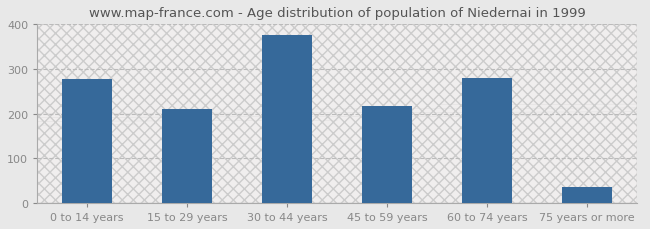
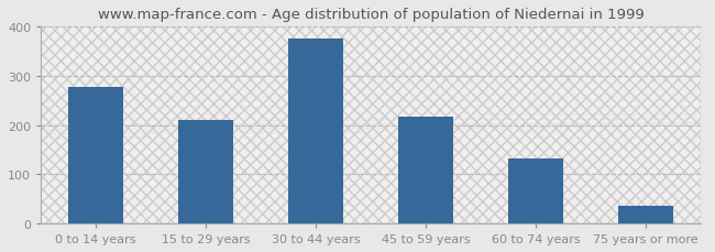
60 to 74 years: 280 -> 131
